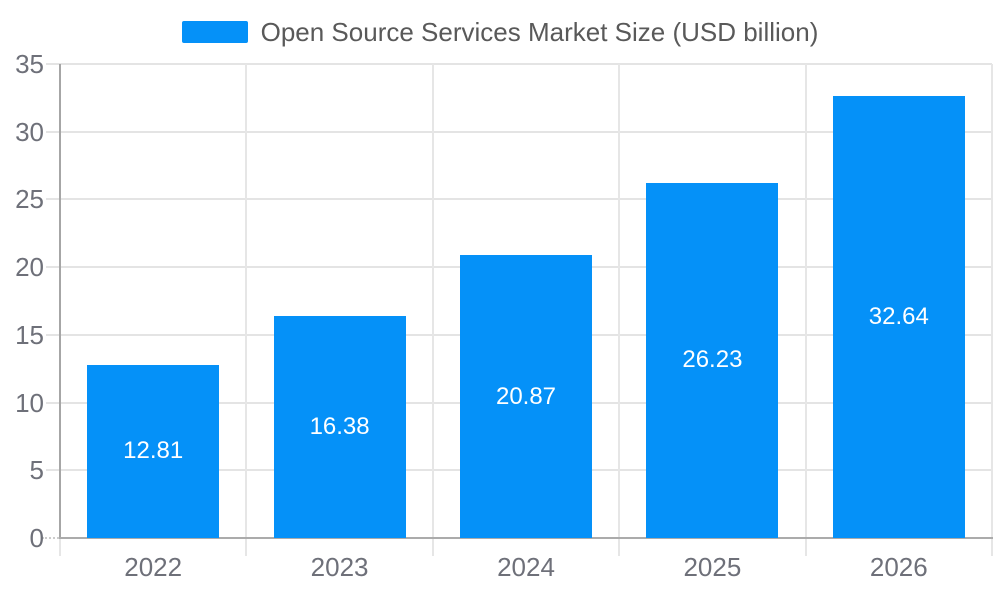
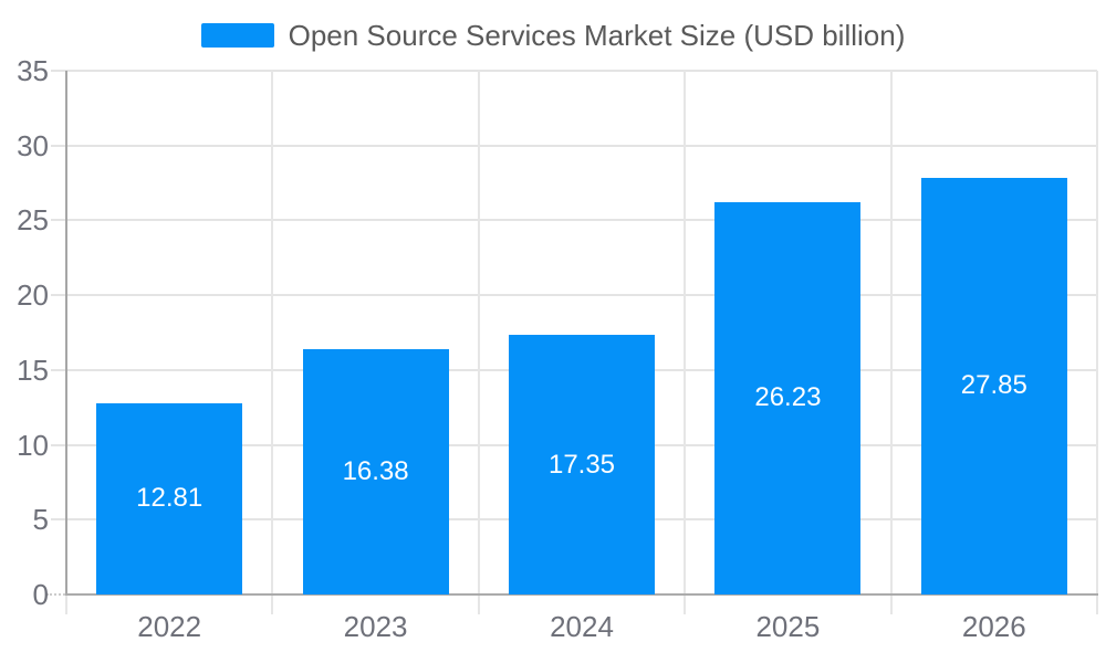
2024: 20.87 -> 17.35
2026: 32.64 -> 27.85
